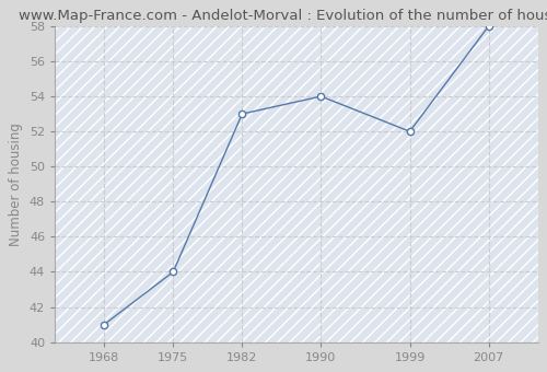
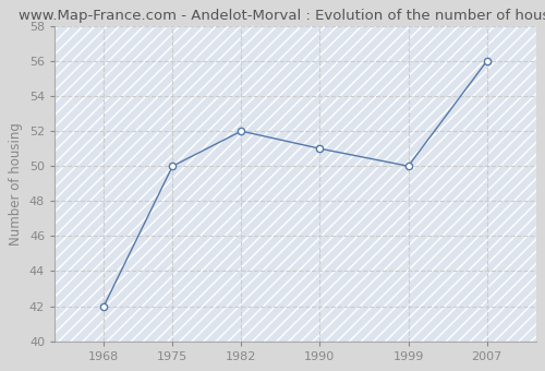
1968: 41 -> 42
1975: 44 -> 50
1982: 53 -> 52
1990: 54 -> 51
1999: 52 -> 50
2007: 58 -> 56
